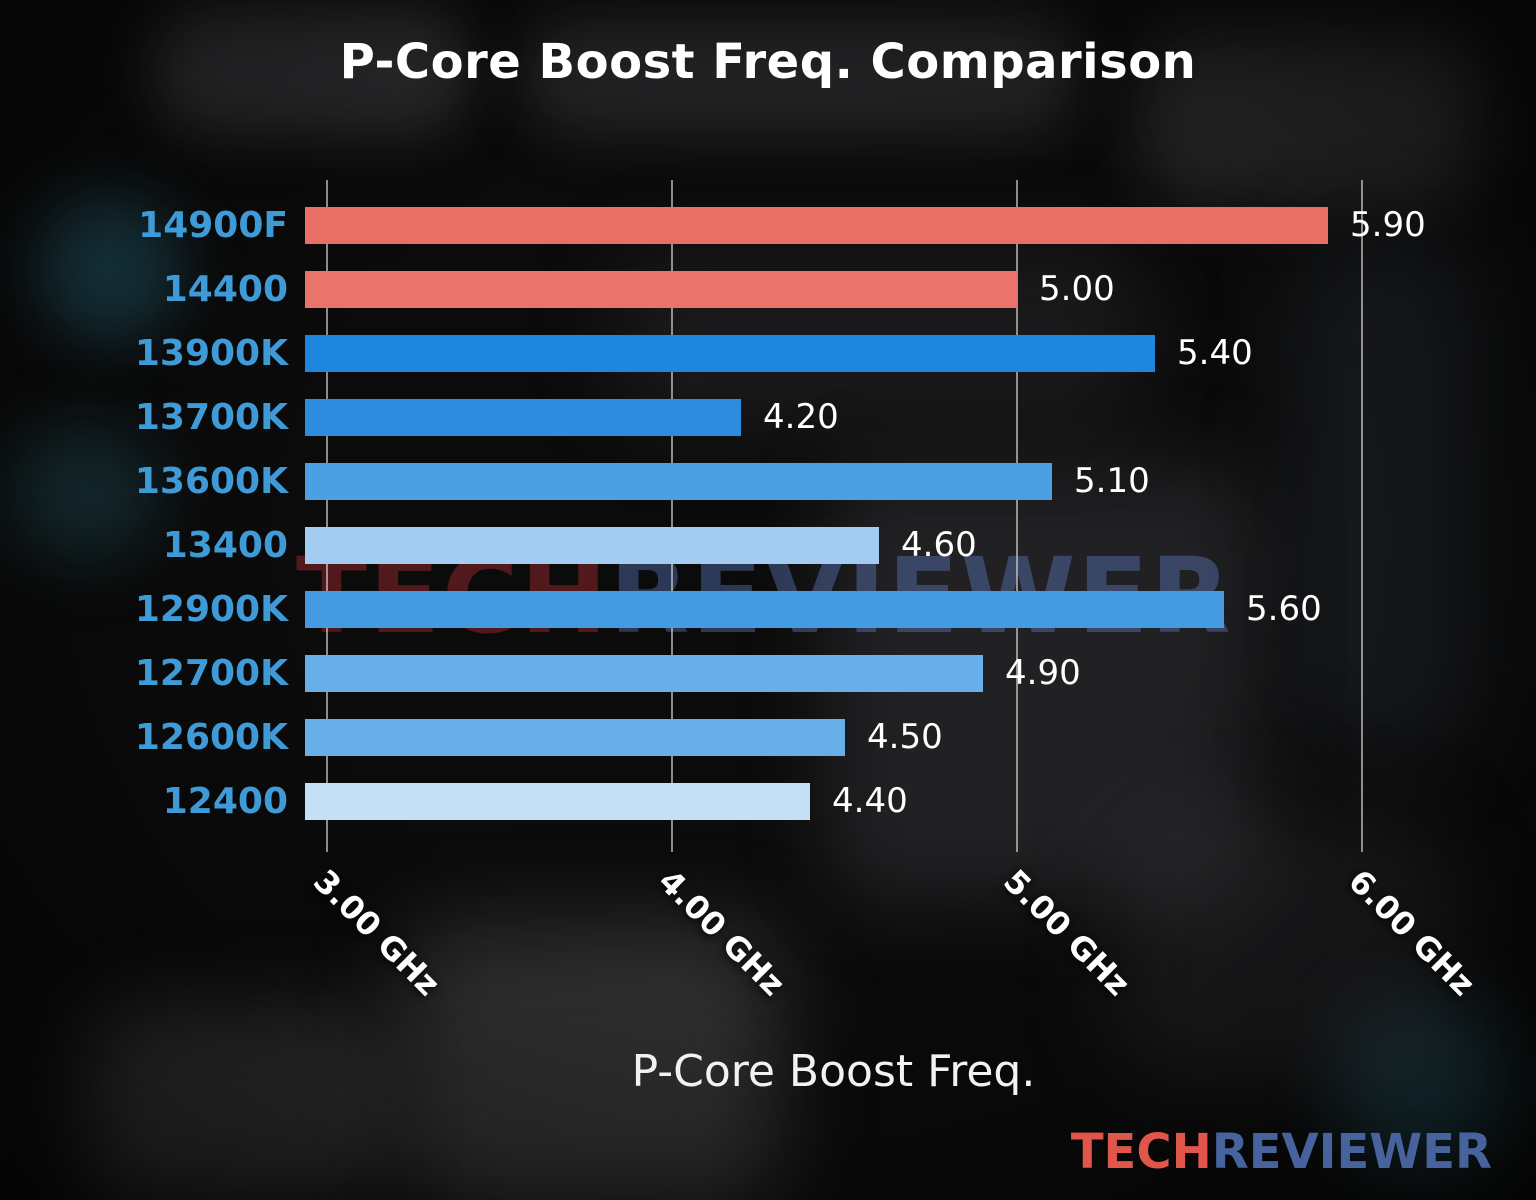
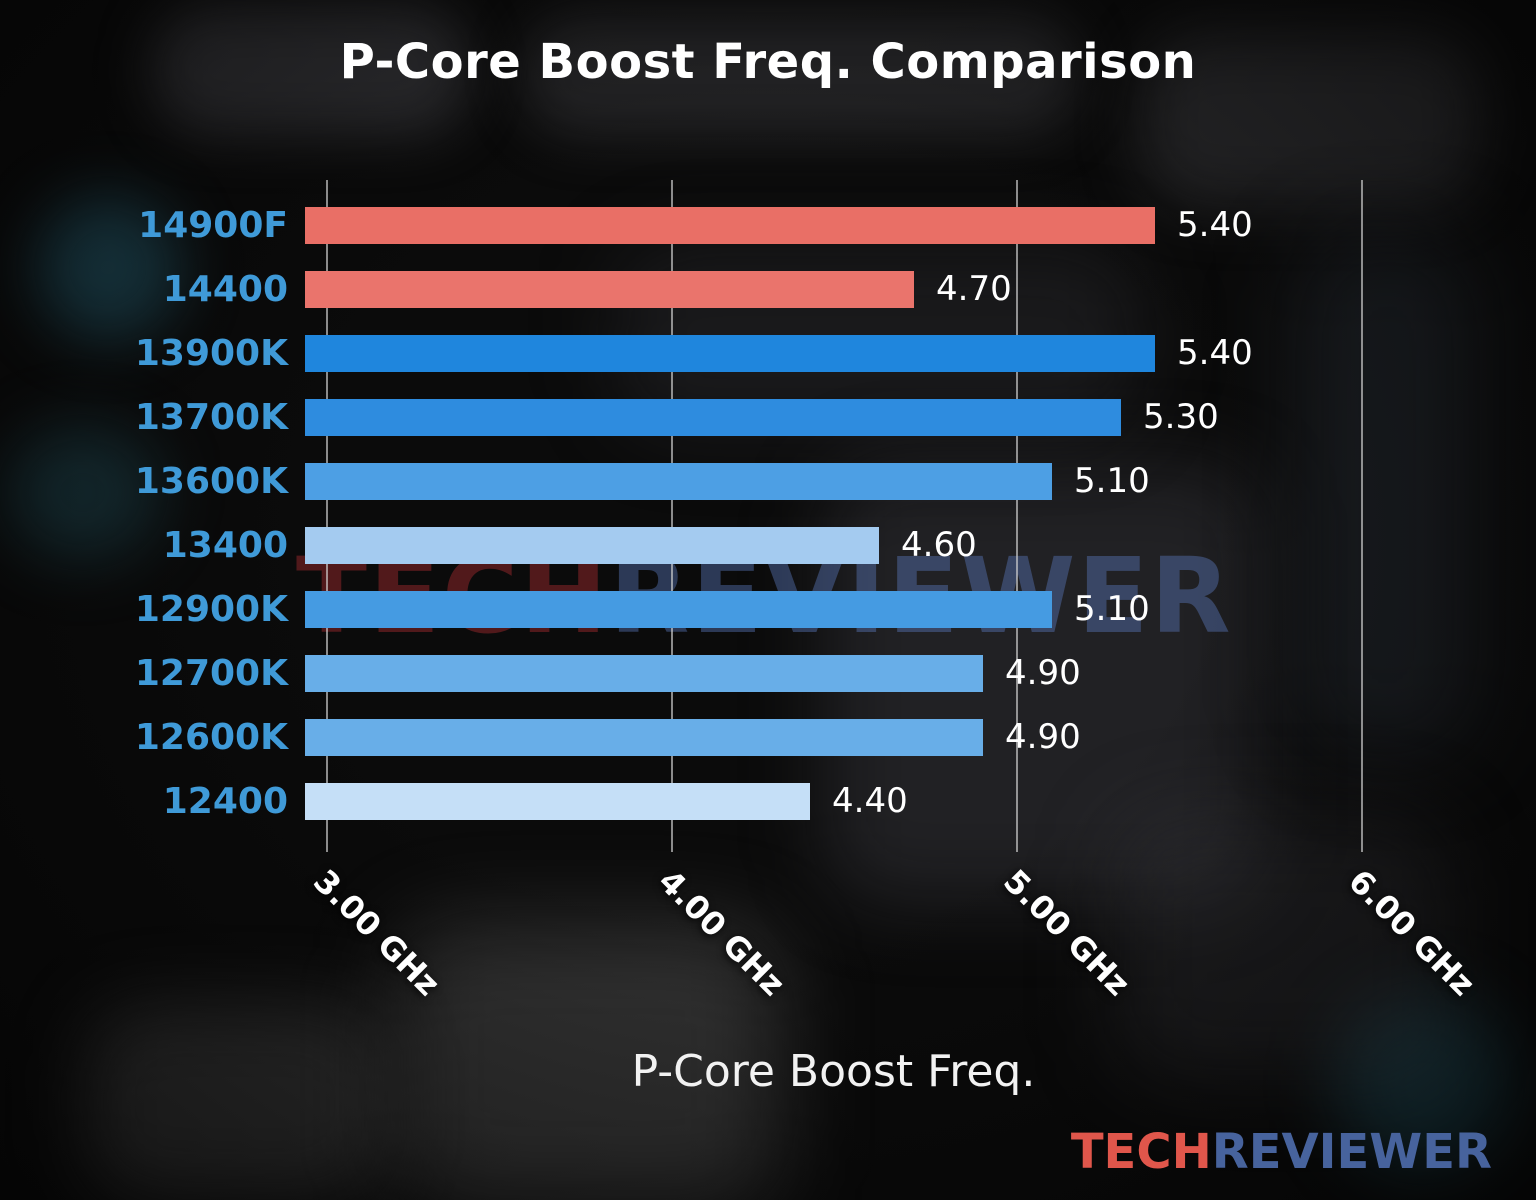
14900F: 5.90 -> 5.40
14400: 5.00 -> 4.70
13700K: 4.20 -> 5.30
12900K: 5.60 -> 5.10
12600K: 4.50 -> 4.90
